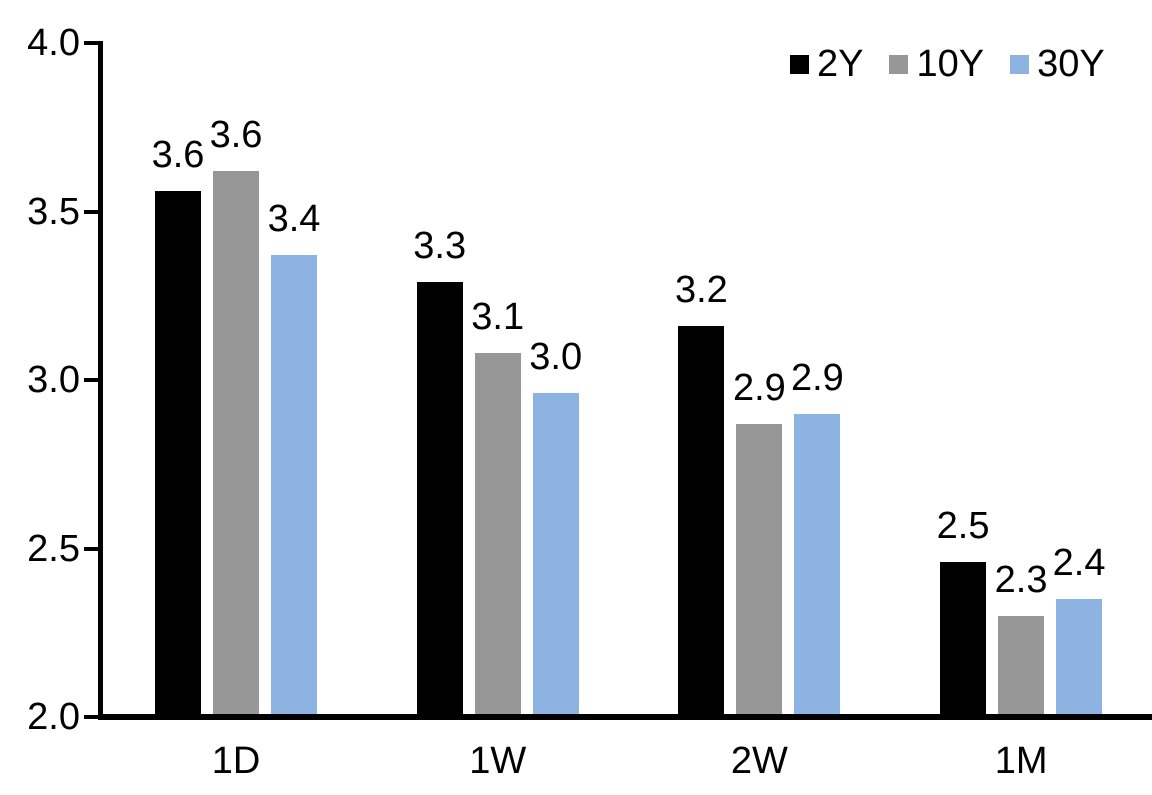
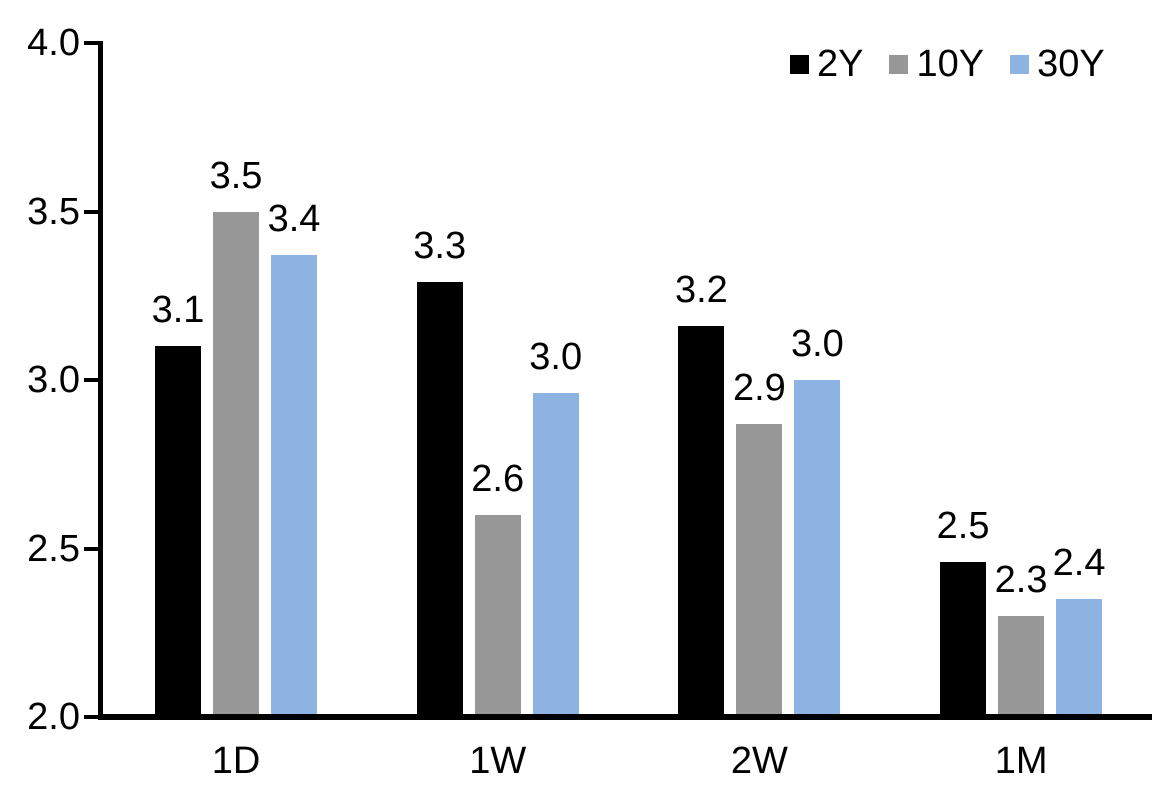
2Y/1D: 3.6 -> 3.1
10Y/1D: 3.6 -> 3.5
10Y/1W: 3.1 -> 2.6
30Y/2W: 2.9 -> 3.0
